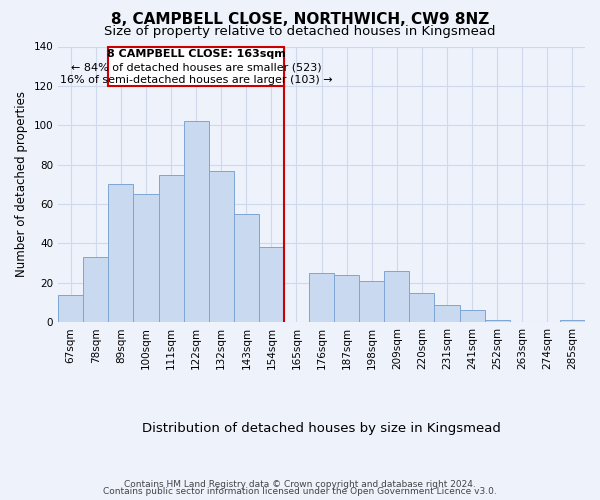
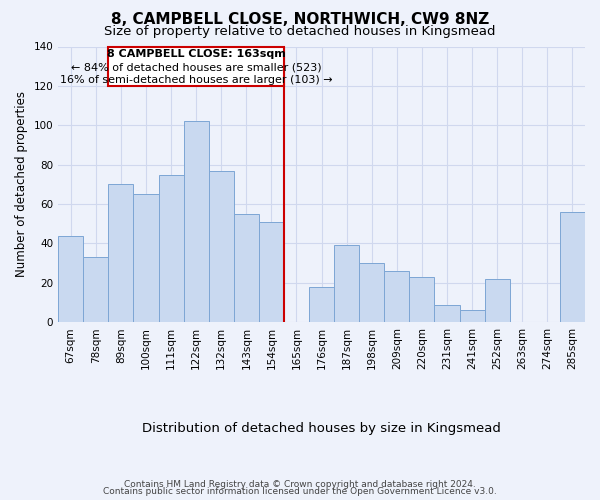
67sqm: 14 -> 44
154sqm: 38 -> 51
176sqm: 25 -> 18
187sqm: 24 -> 39
198sqm: 21 -> 30
220sqm: 15 -> 23
252sqm: 1 -> 22
285sqm: 1 -> 56
